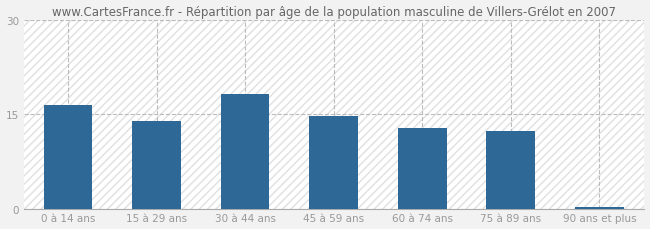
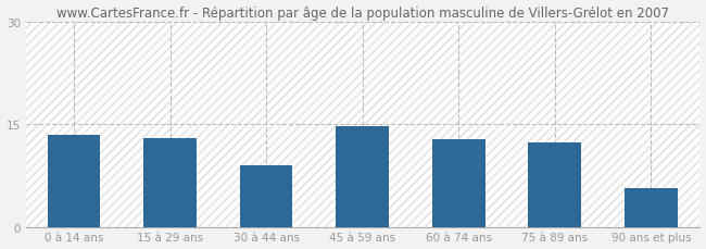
0 à 14 ans: 16.5 -> 13.4
15 à 29 ans: 14.0 -> 13.0
30 à 44 ans: 18.2 -> 9.0
90 ans et plus: 0.3 -> 5.6
